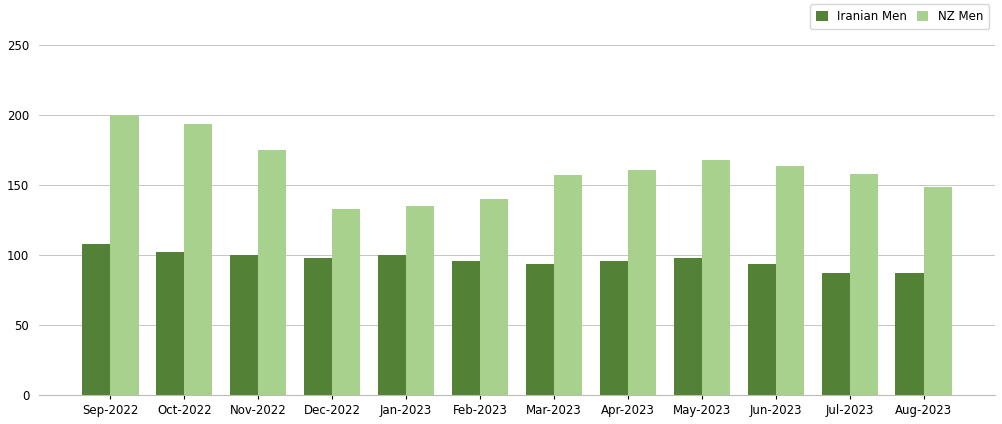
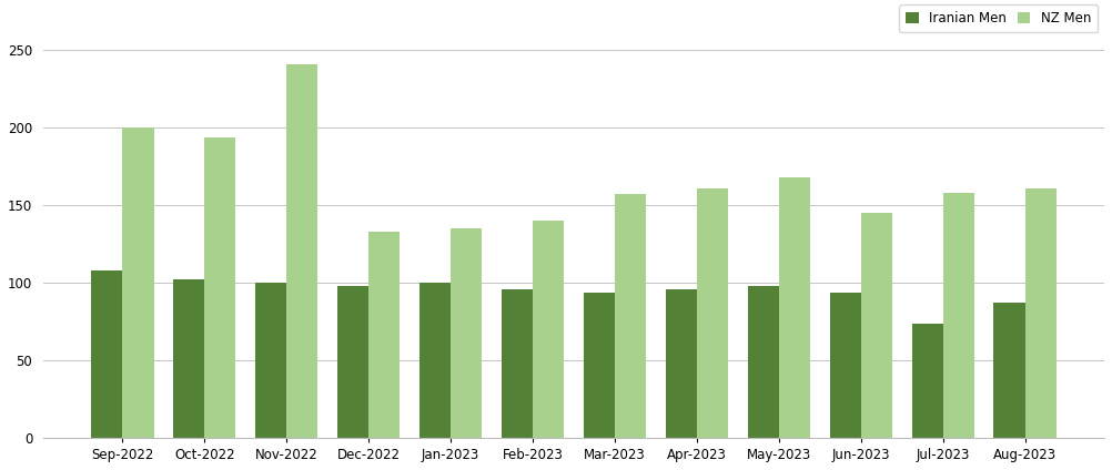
NZ Men/Nov-2022: 175 -> 241
NZ Men/Jun-2023: 164 -> 145
Iranian Men/Jul-2023: 87 -> 74
NZ Men/Aug-2023: 149 -> 161
